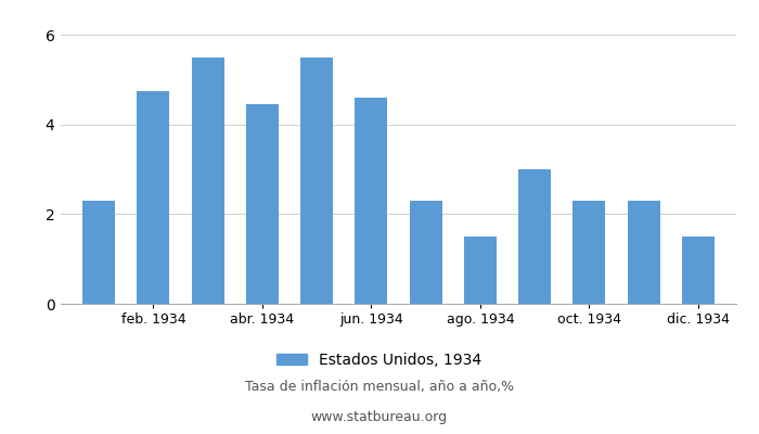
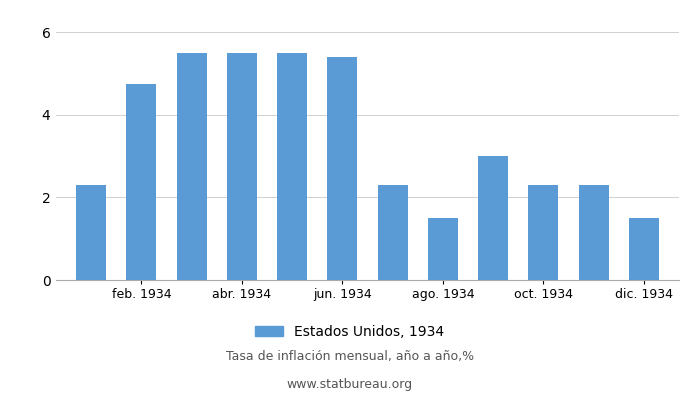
abr. 1934: 4.45 -> 5.50
jun. 1934: 4.60 -> 5.40
